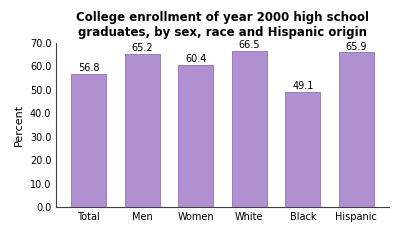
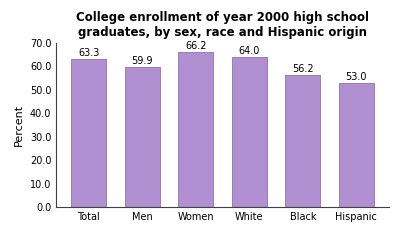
Total: 56.8 -> 63.3
Men: 65.2 -> 59.9
Women: 60.4 -> 66.2
White: 66.5 -> 64.0
Black: 49.1 -> 56.2
Hispanic: 65.9 -> 53.0
